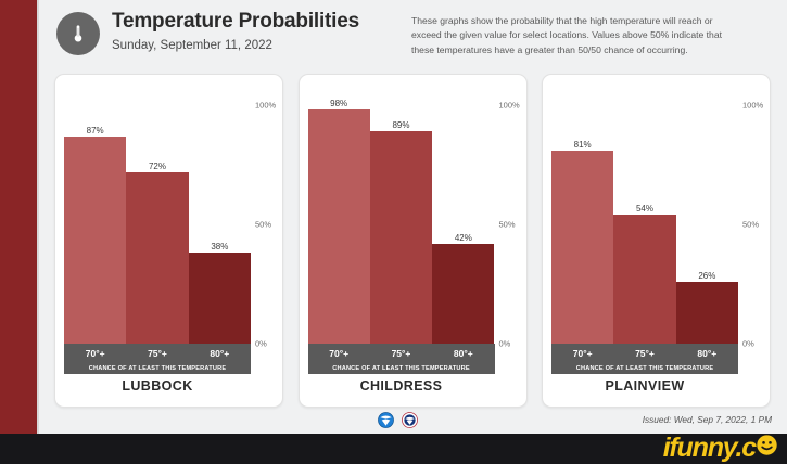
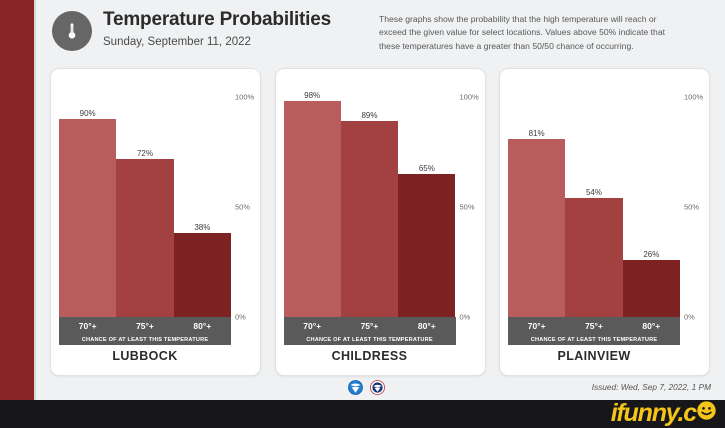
LUBBOCK/70°+: 87% -> 90%
CHILDRESS/80°+: 42% -> 65%
